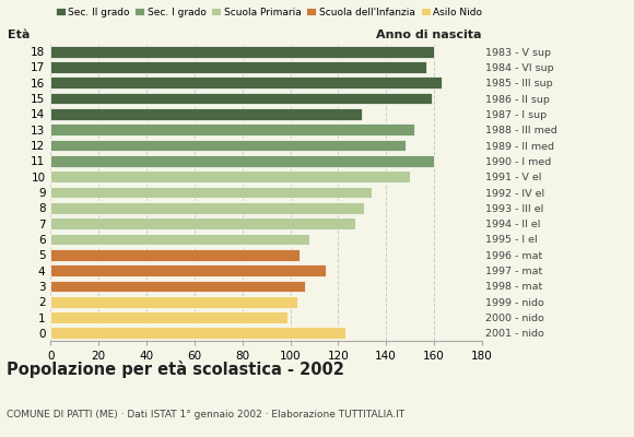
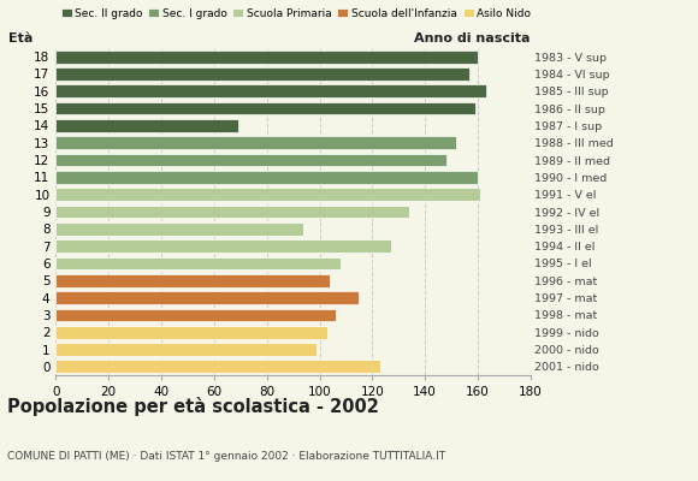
14: 130 -> 69
10: 150 -> 161
8: 131 -> 94
